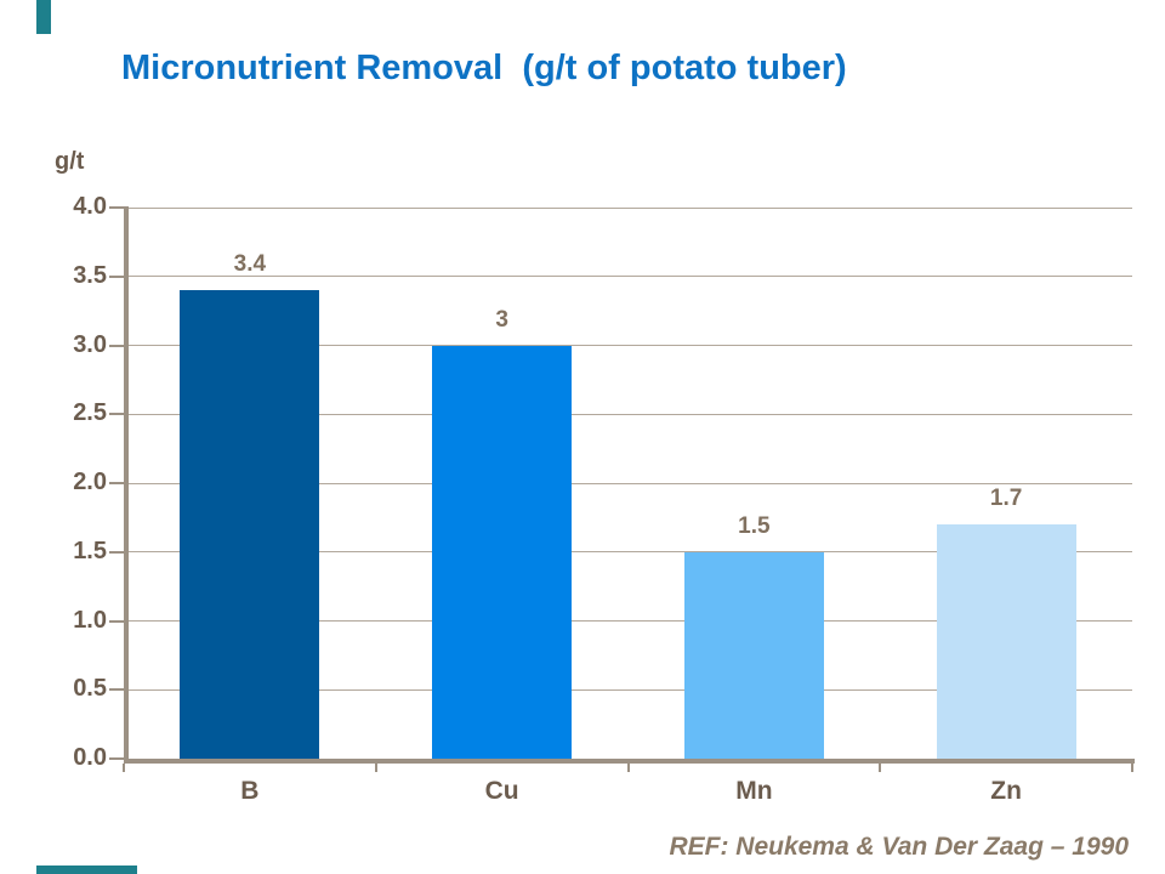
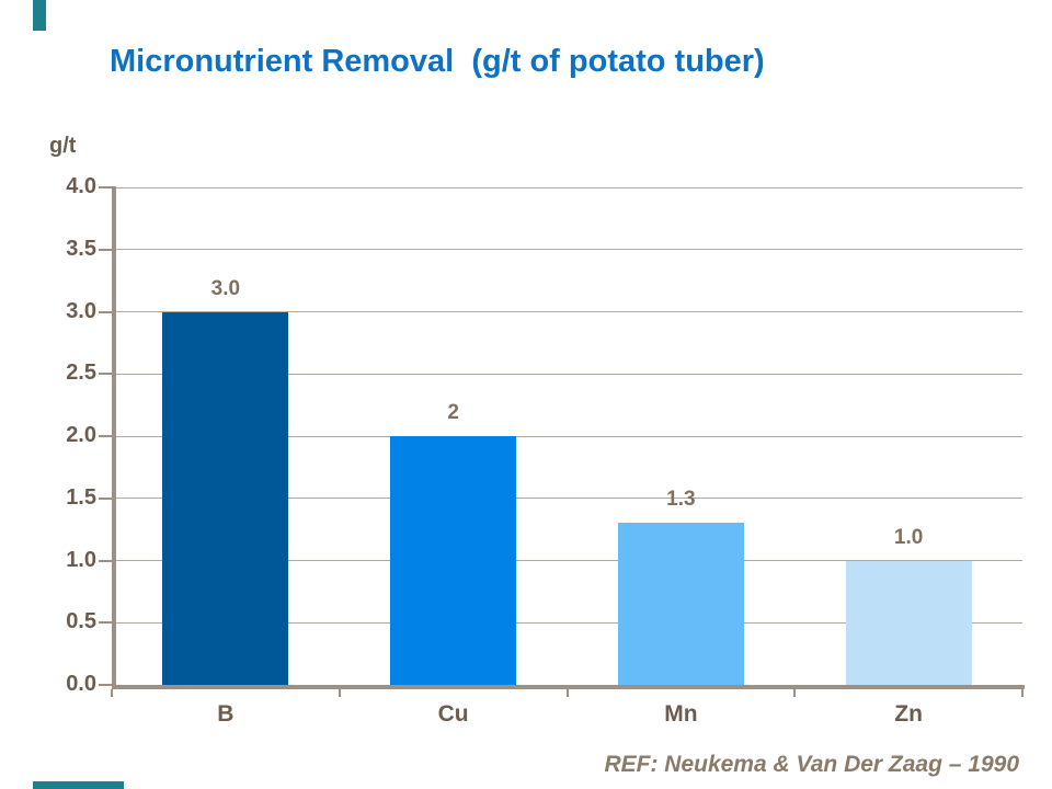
B: 3.4 -> 3.0
Cu: 3 -> 2
Mn: 1.5 -> 1.3
Zn: 1.7 -> 1.0
